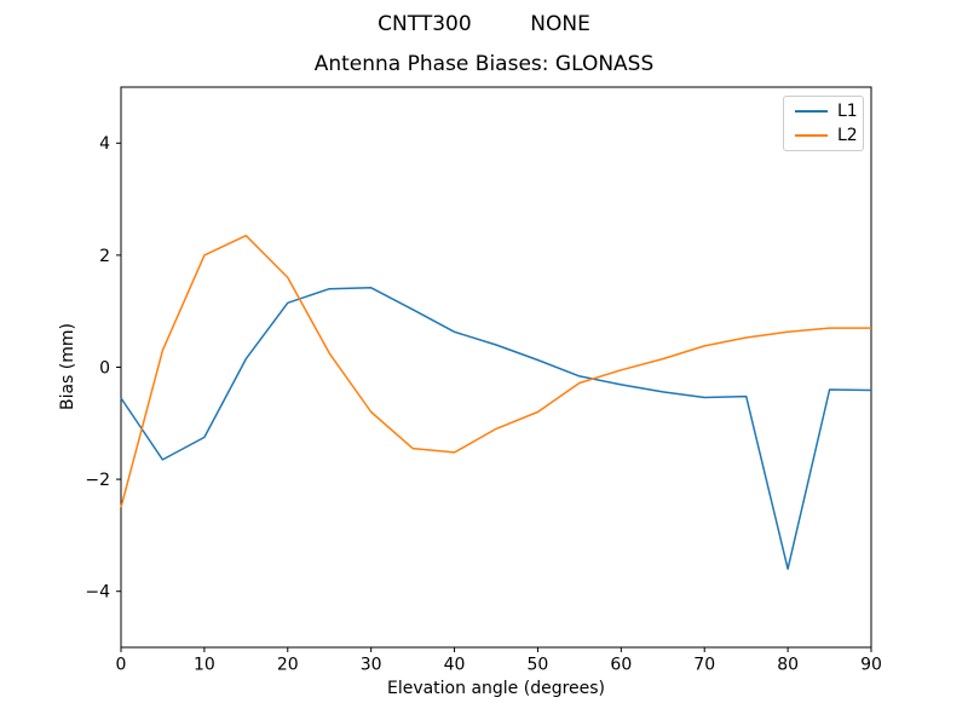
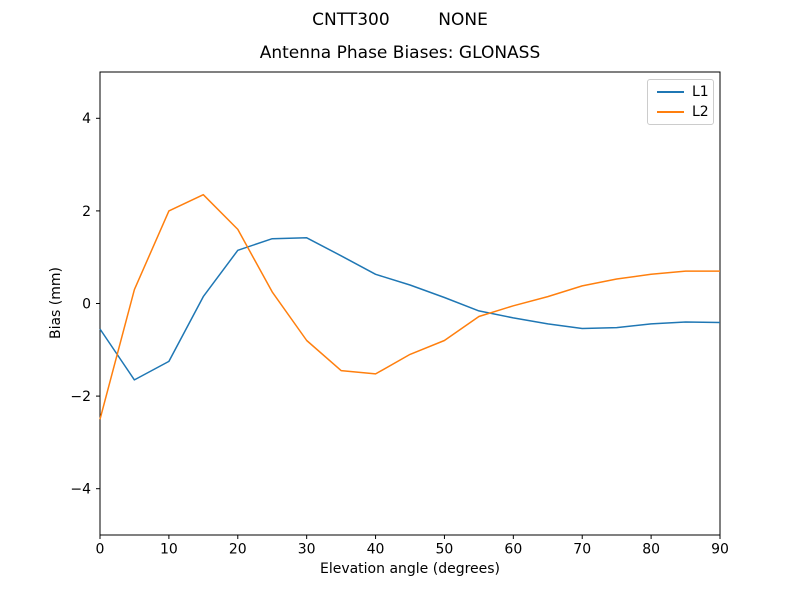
L1/80: -3.6 -> -0.4
